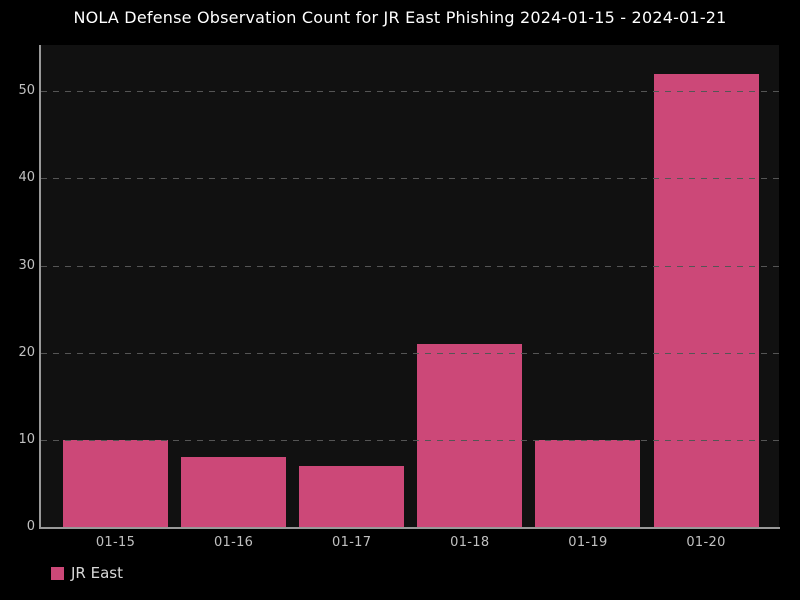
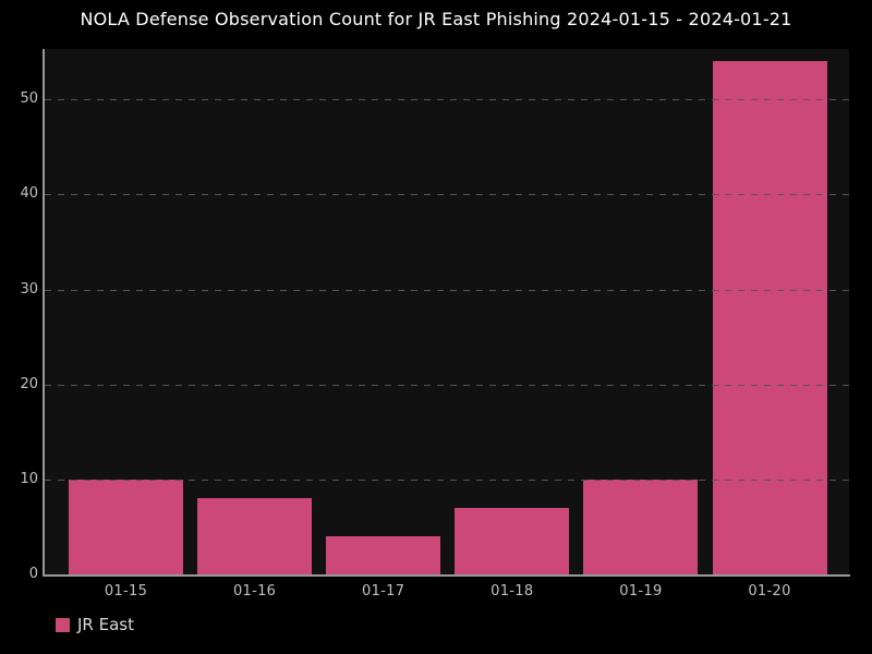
01-17: 7 -> 4
01-18: 21 -> 7
01-20: 52 -> 54
